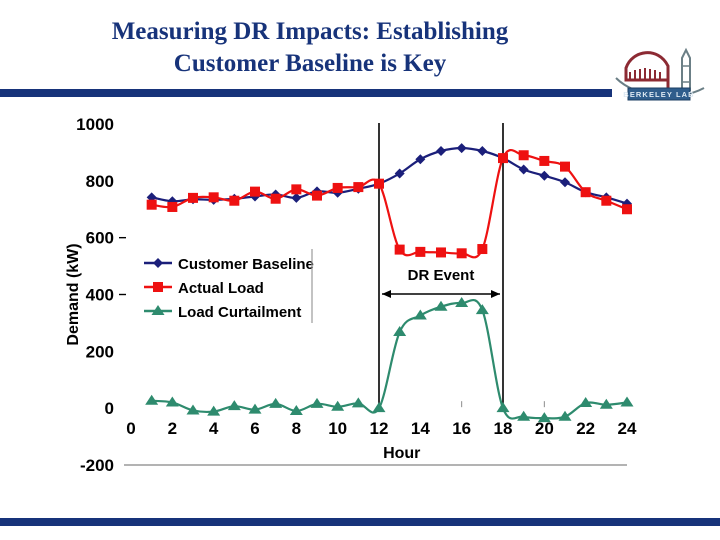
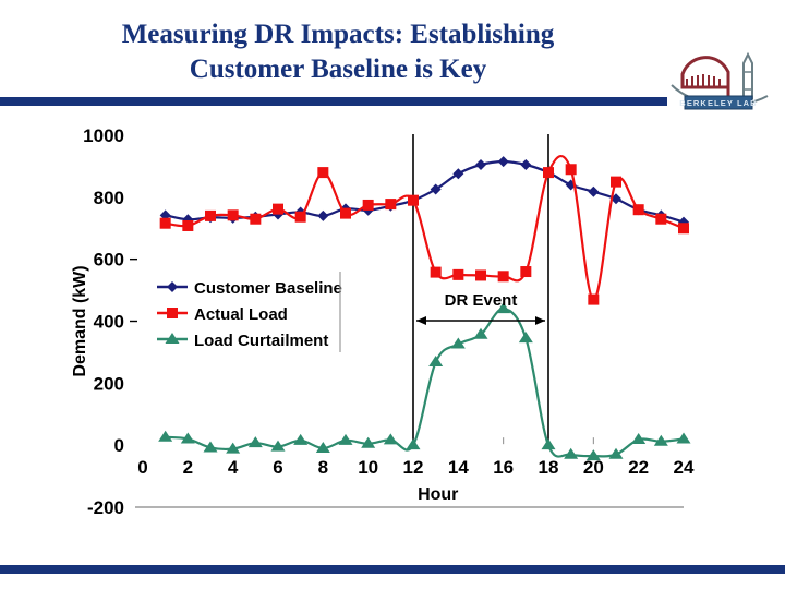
Actual Load/8: 770 -> 880
Load Curtailment/16: 370 -> 440
Actual Load/20: 870 -> 470
